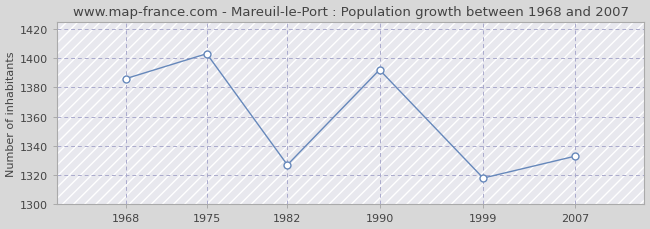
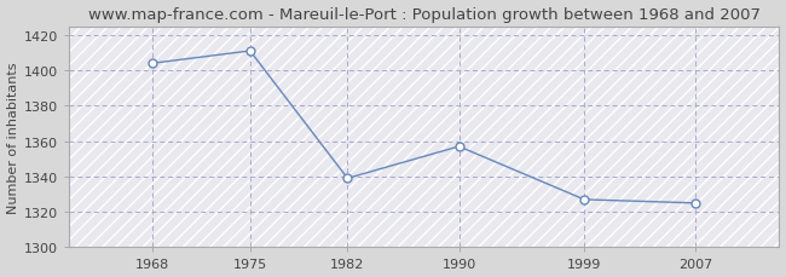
1968: 1386 -> 1404
1975: 1403 -> 1411
1982: 1327 -> 1339
1990: 1392 -> 1357
1999: 1318 -> 1327
2007: 1333 -> 1325
